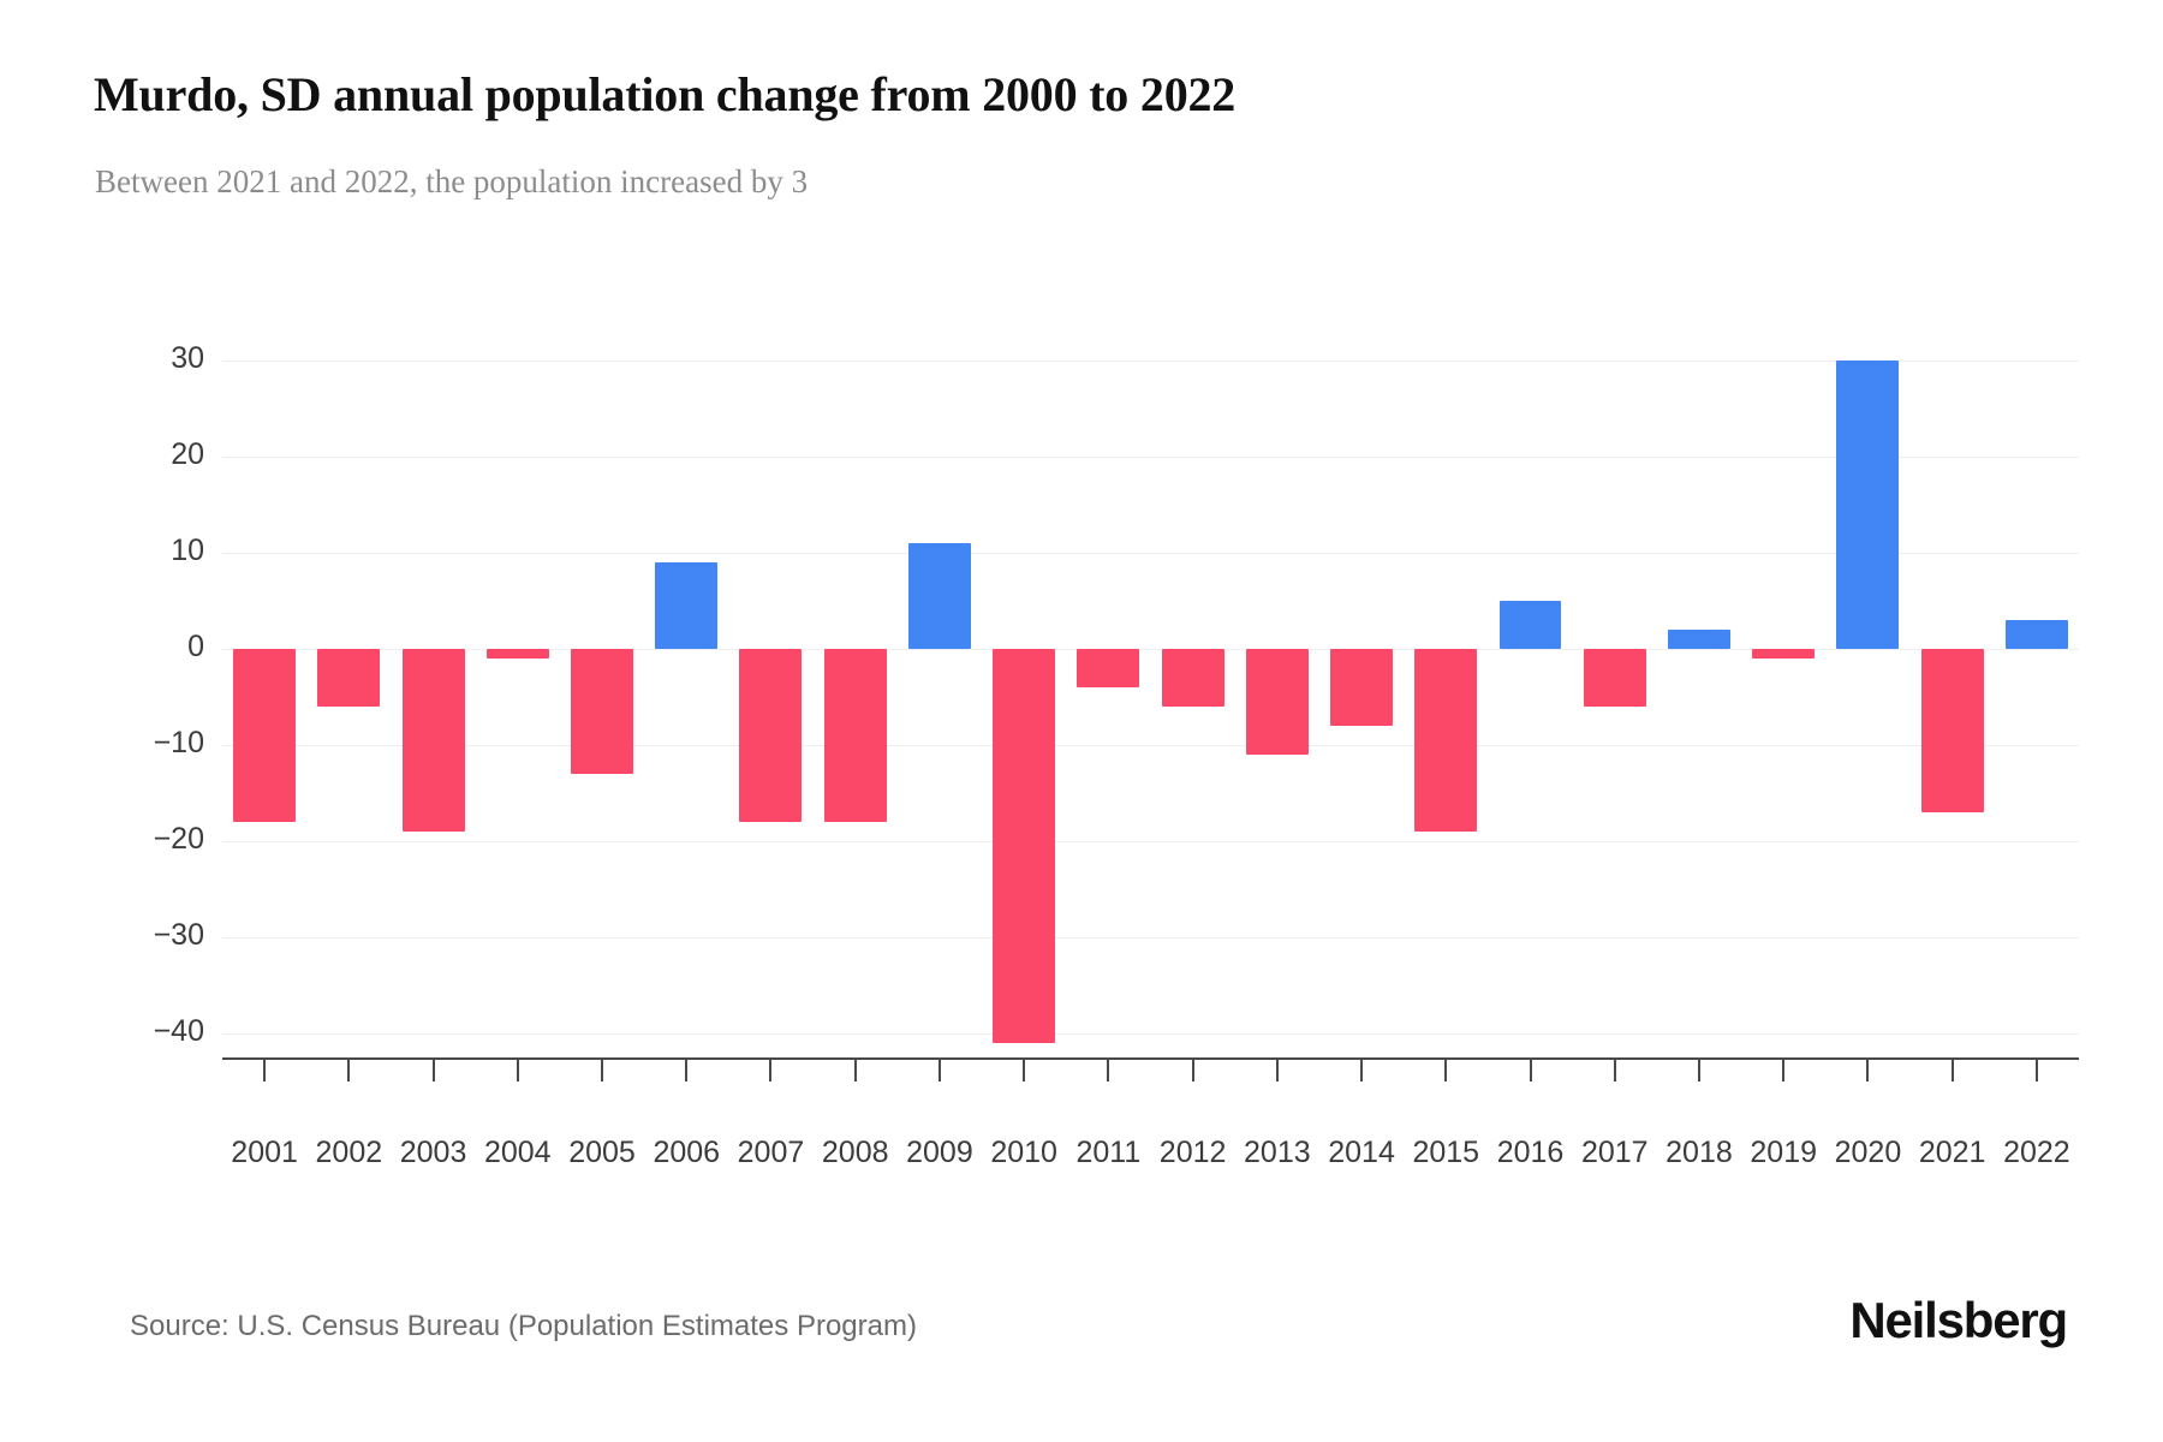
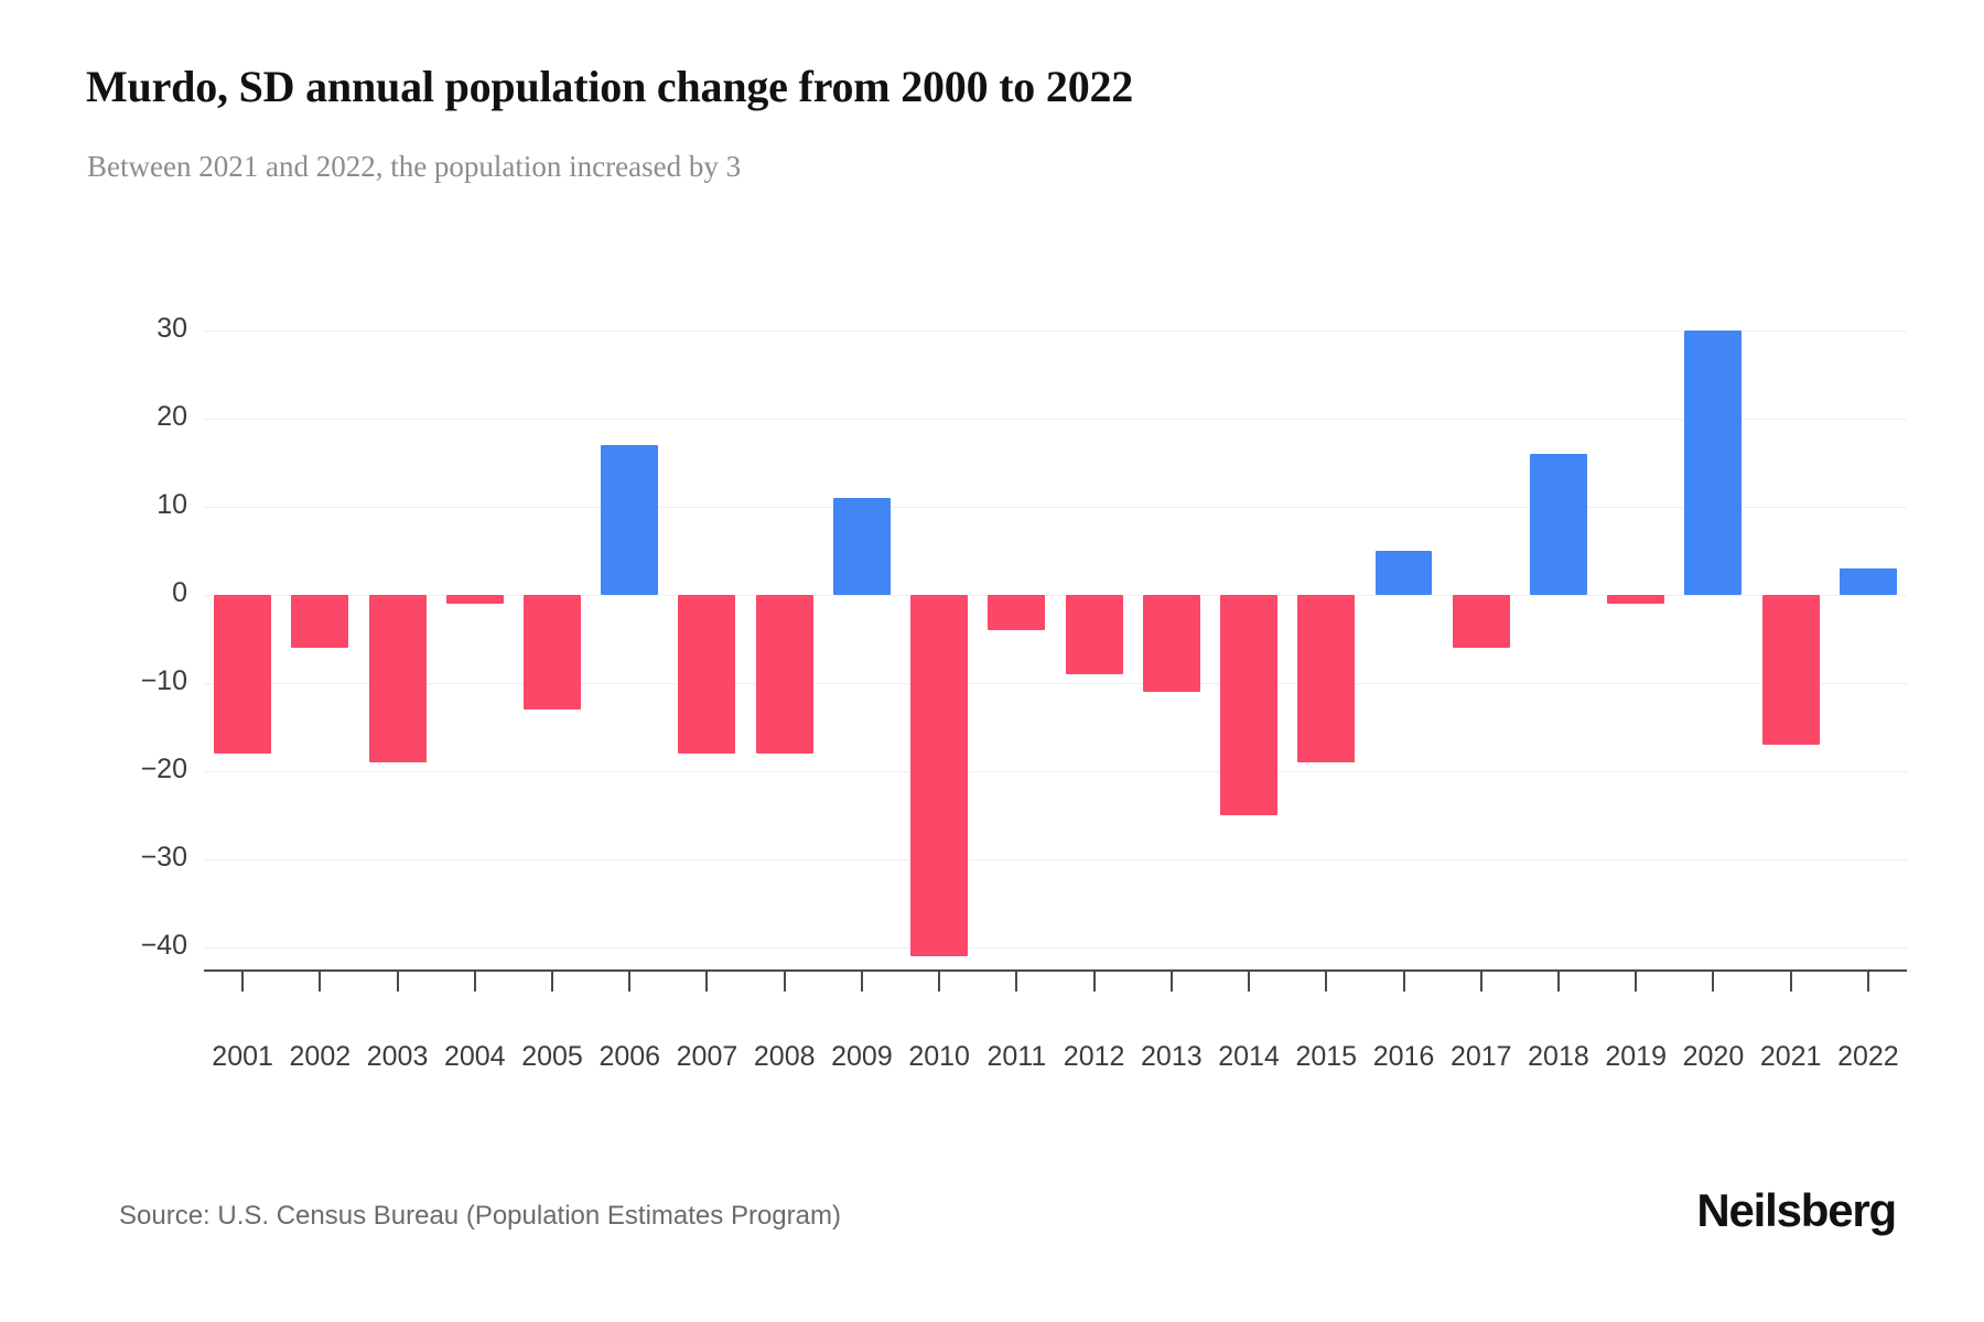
2006: 9 -> 17
2012: -6 -> -9
2014: -8 -> -25
2018: 2 -> 16
